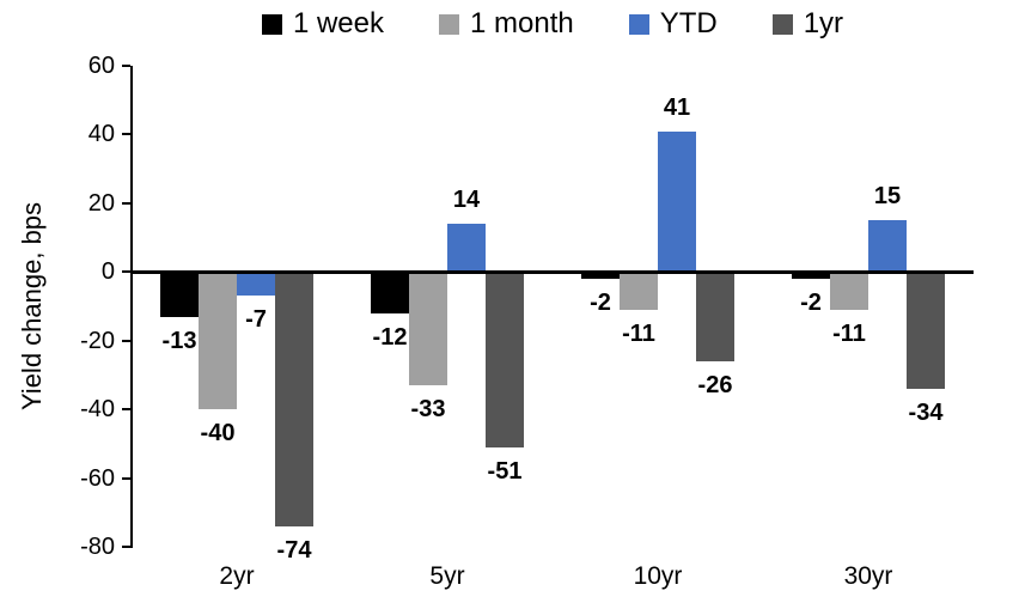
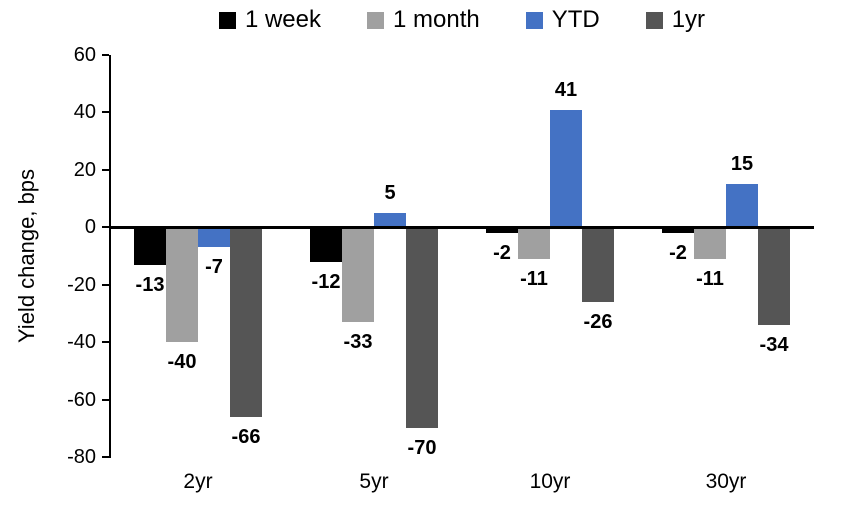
1yr/2yr: -74 -> -66
YTD/5yr: 14 -> 5
1yr/5yr: -51 -> -70
